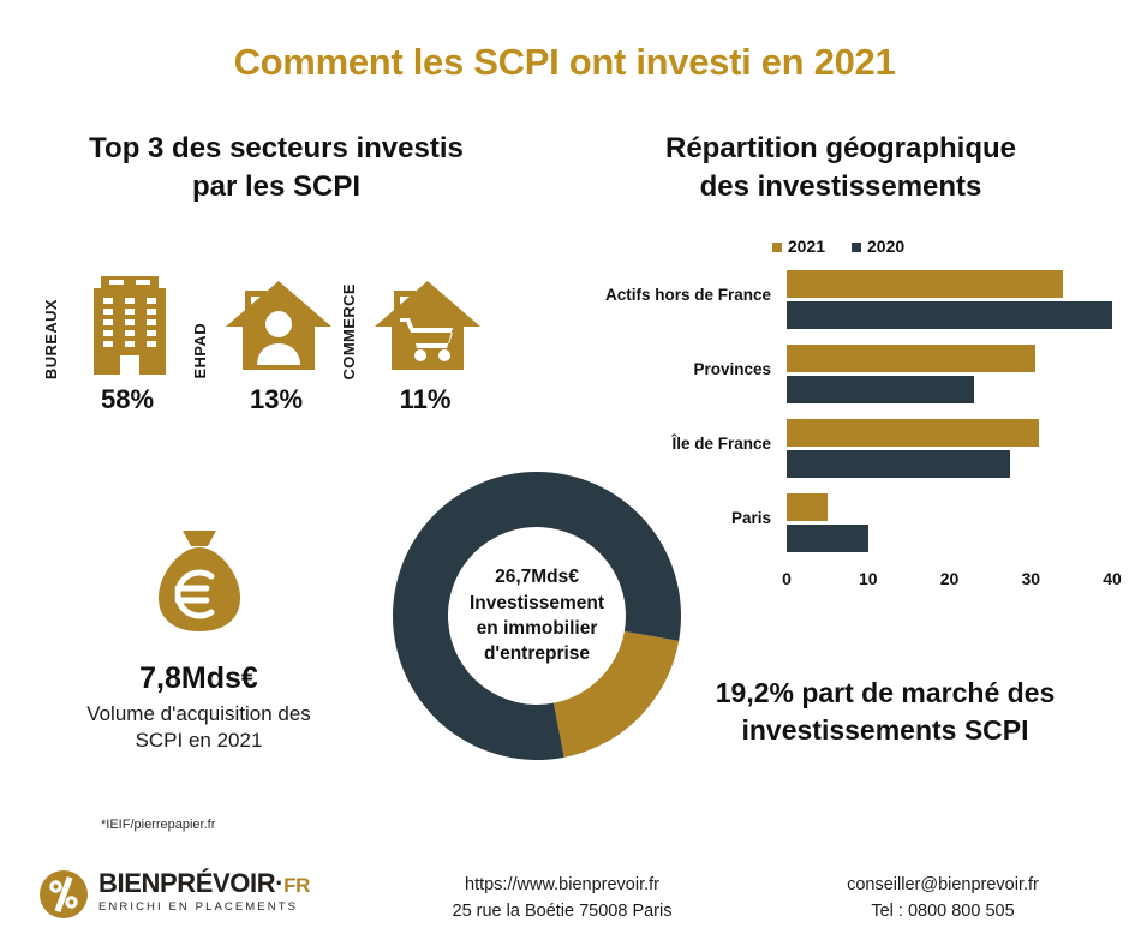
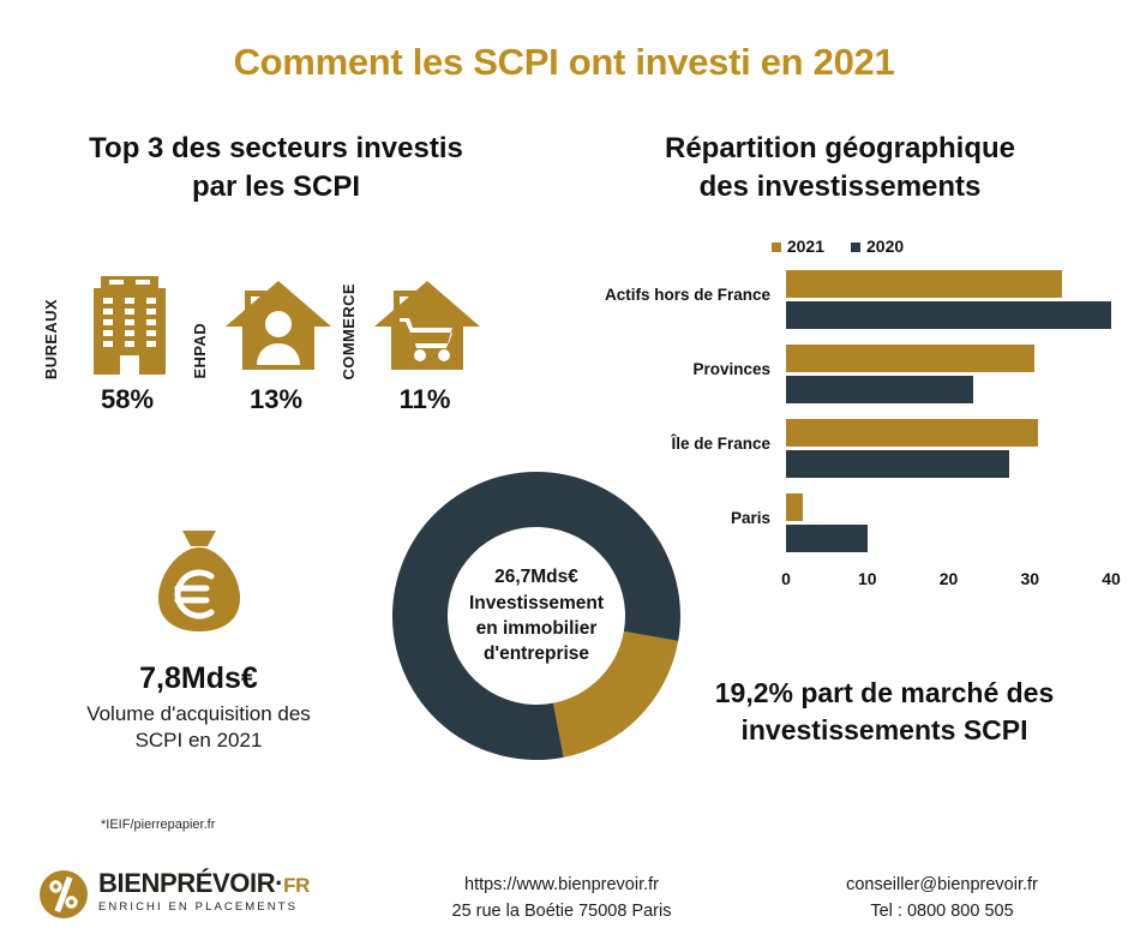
2021/Paris: 5 -> 2
